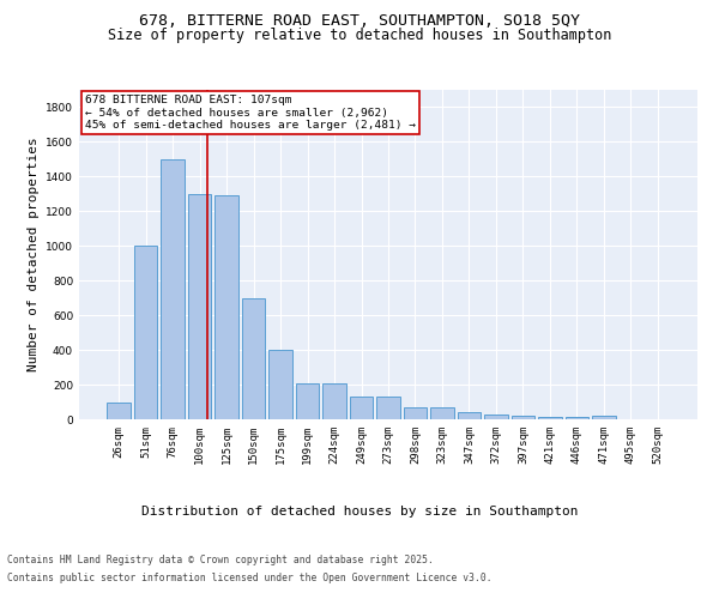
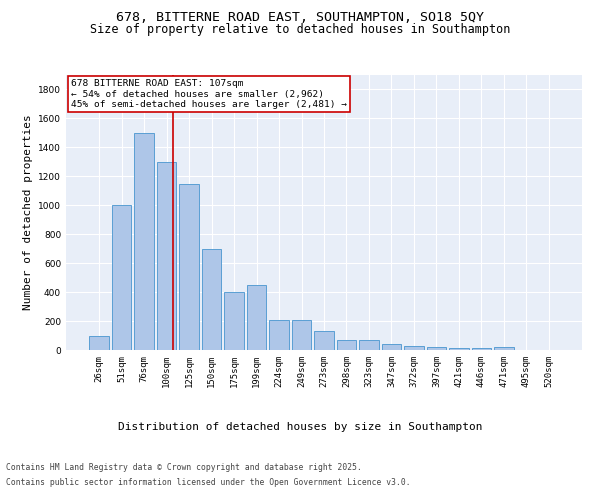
125sqm: 1290 -> 1150
199sqm: 210 -> 450
249sqm: 130 -> 210
